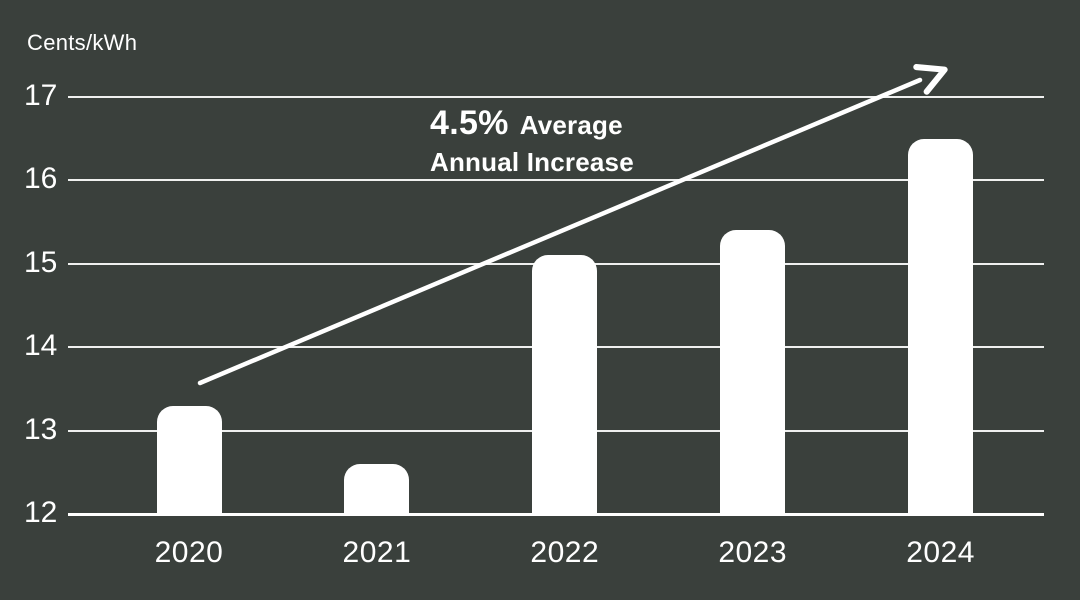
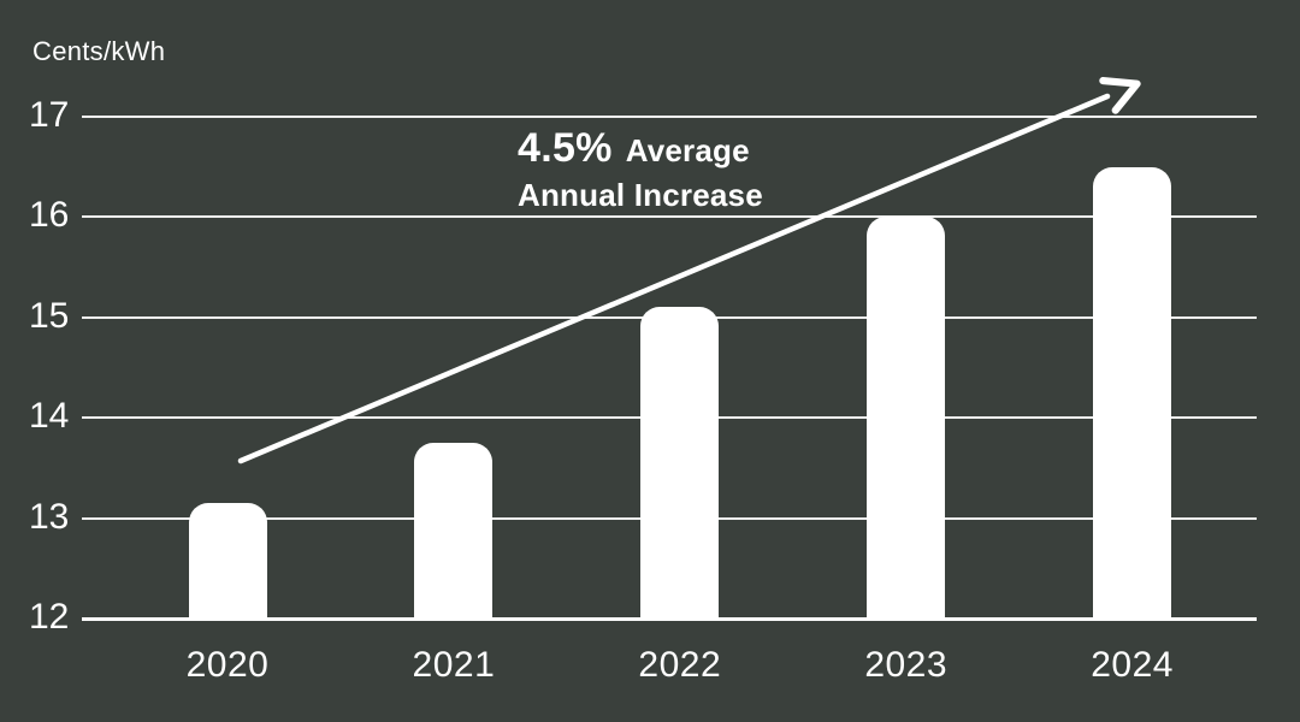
2020: 13.3 -> 13.2
2021: 12.6 -> 13.8
2023: 15.4 -> 16.0
